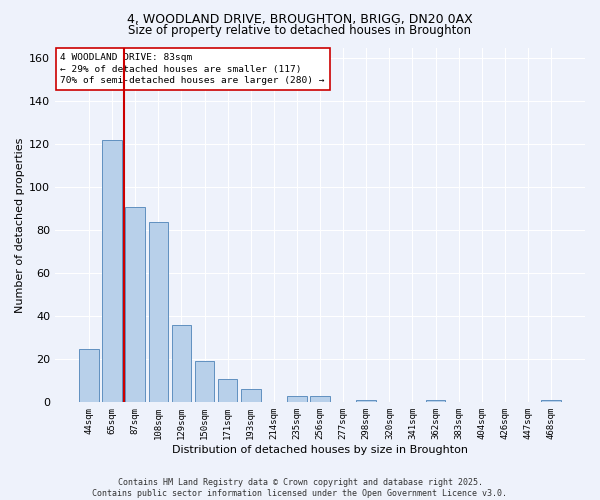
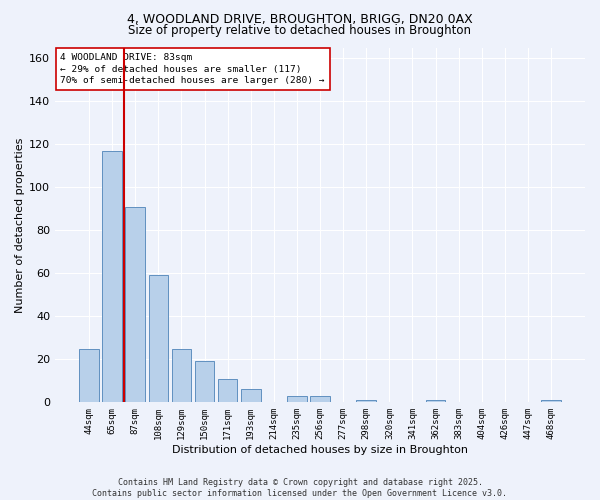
65sqm: 122 -> 117
108sqm: 84 -> 59
129sqm: 36 -> 25
